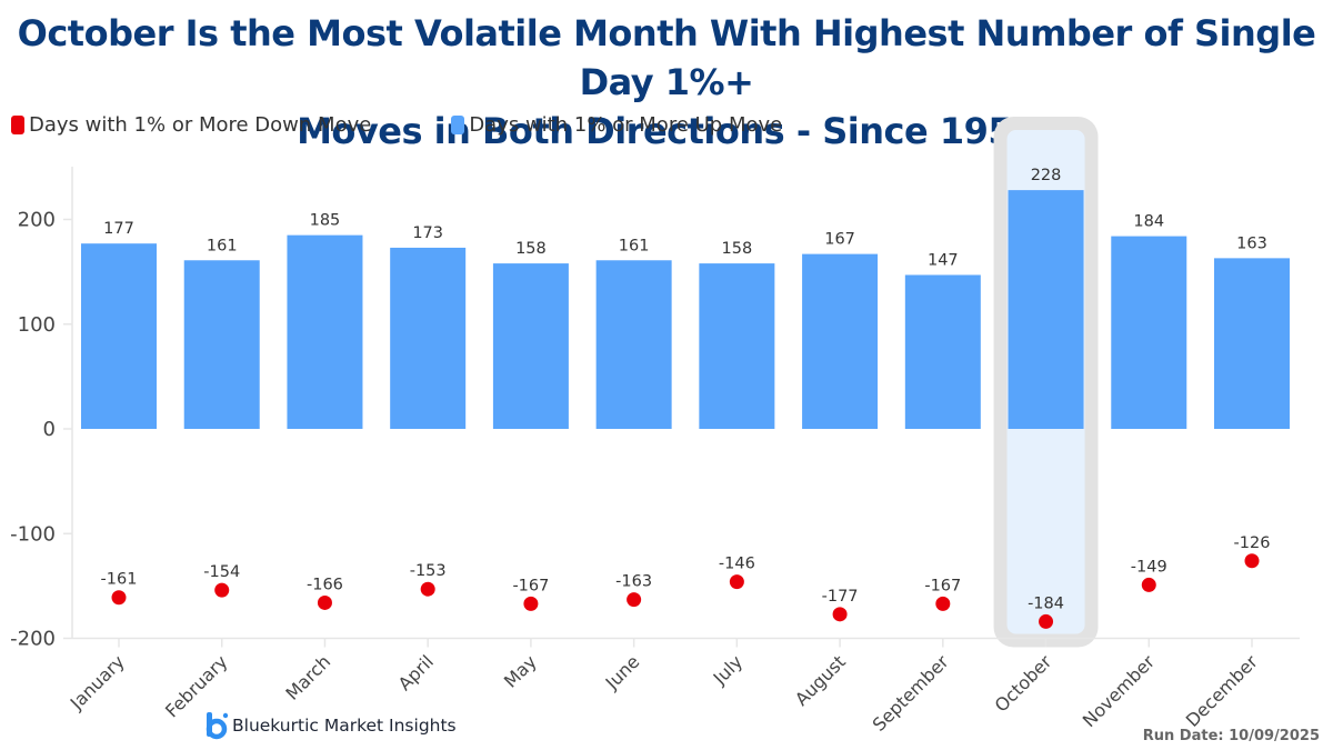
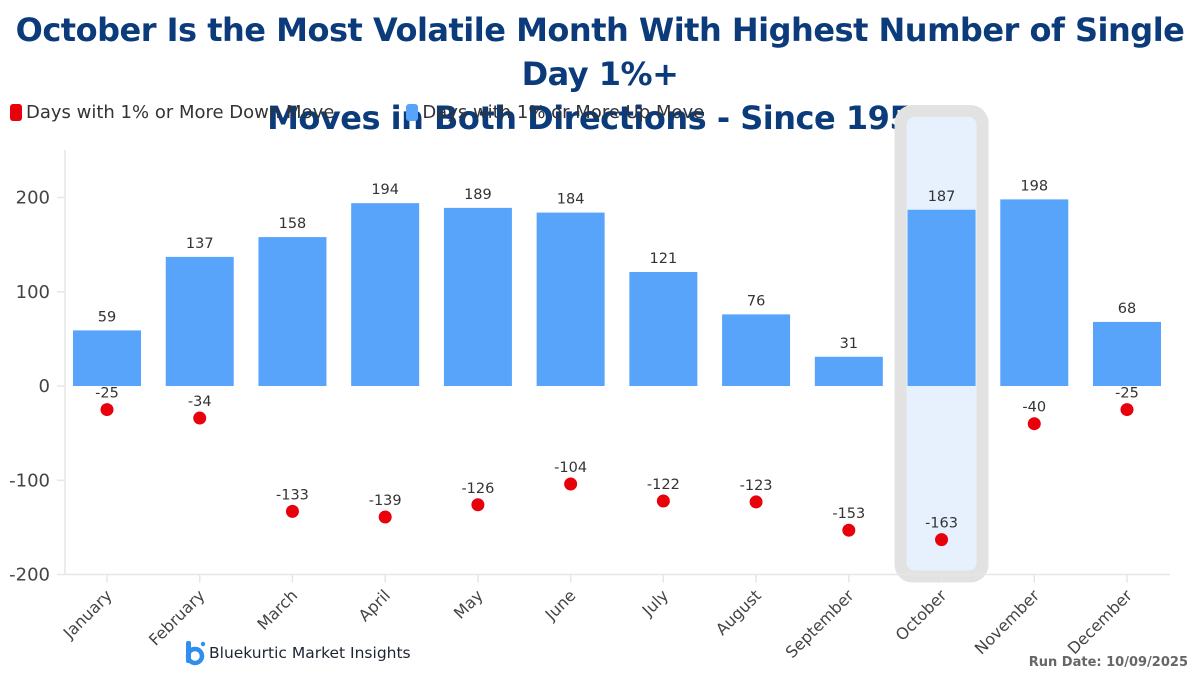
Days with 1% or More Down Move/January: -161 -> -25
Days with 1% or More Up Move/January: 177 -> 59
Days with 1% or More Down Move/February: -154 -> -34
Days with 1% or More Up Move/February: 161 -> 137
Days with 1% or More Down Move/March: -166 -> -133
Days with 1% or More Up Move/March: 185 -> 158
Days with 1% or More Down Move/April: -153 -> -139
Days with 1% or More Up Move/April: 173 -> 194
Days with 1% or More Down Move/May: -167 -> -126
Days with 1% or More Up Move/May: 158 -> 189
Days with 1% or More Down Move/June: -163 -> -104
Days with 1% or More Up Move/June: 161 -> 184
Days with 1% or More Down Move/July: -146 -> -122
Days with 1% or More Up Move/July: 158 -> 121
Days with 1% or More Down Move/August: -177 -> -123
Days with 1% or More Up Move/August: 167 -> 76
Days with 1% or More Down Move/September: -167 -> -153
Days with 1% or More Up Move/September: 147 -> 31
Days with 1% or More Down Move/October: -184 -> -163
Days with 1% or More Up Move/October: 228 -> 187
Days with 1% or More Down Move/November: -149 -> -40
Days with 1% or More Up Move/November: 184 -> 198
Days with 1% or More Down Move/December: -126 -> -25
Days with 1% or More Up Move/December: 163 -> 68
